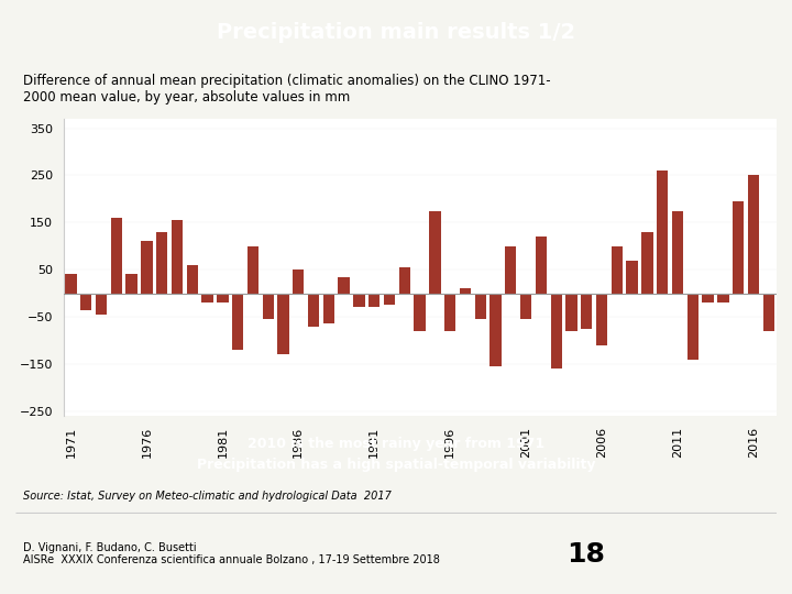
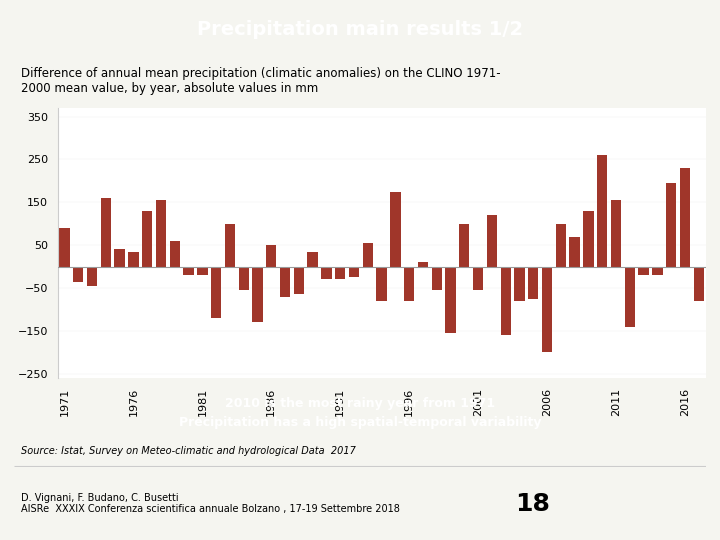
1971: 40 -> 90
1976: 110 -> 35
2006: -110 -> -200
2011: 175 -> 155
2016: 250 -> 230
